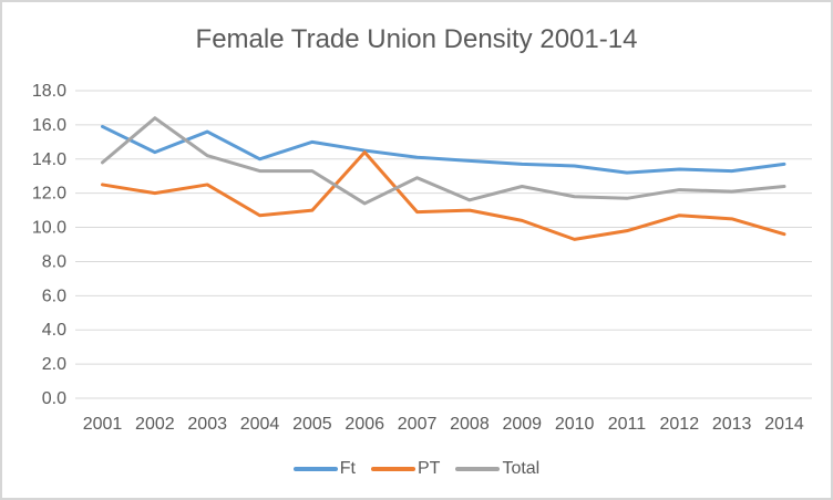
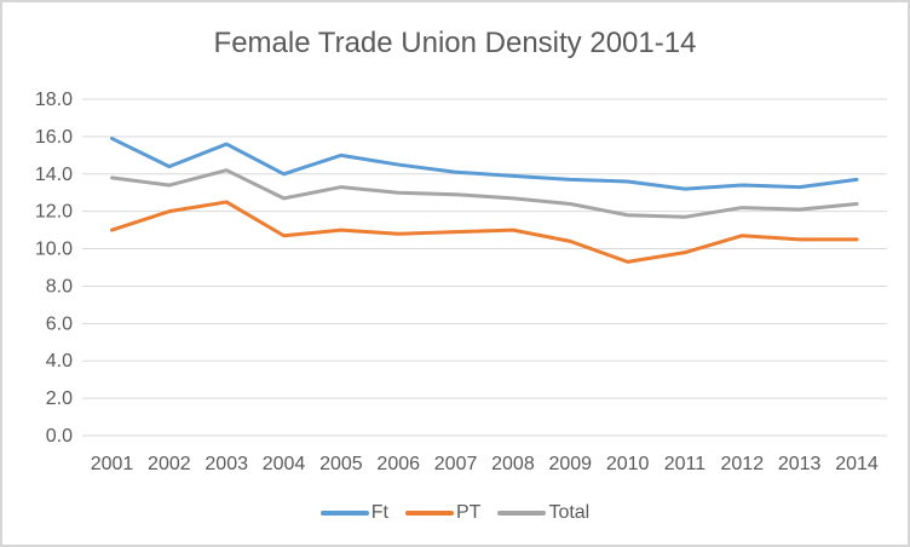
PT/2001: 12.5 -> 11.0
Total/2002: 16.4 -> 13.4
Total/2004: 13.3 -> 12.7
PT/2006: 14.4 -> 10.8
Total/2006: 11.4 -> 13.0
Total/2008: 11.6 -> 12.7
PT/2014: 9.6 -> 10.5
